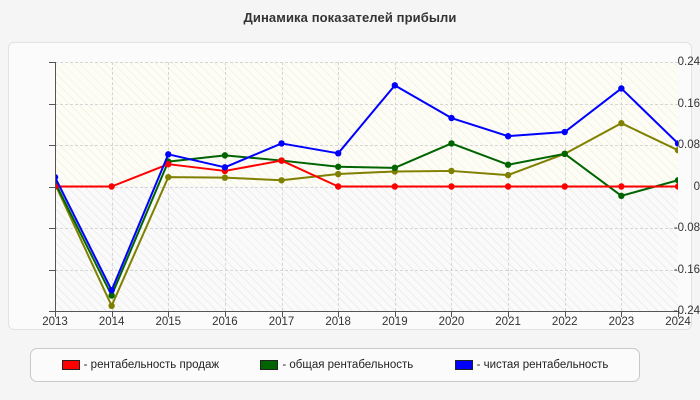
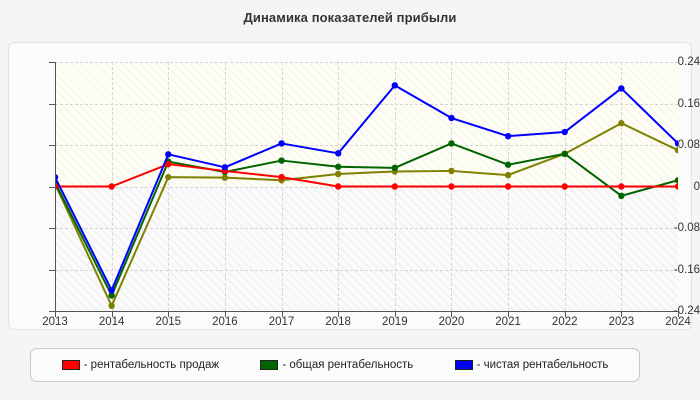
- общая рентабельность/2016: 0.06 -> 0.03
- рентабельность продаж/2017: 0.05 -> 0.02
